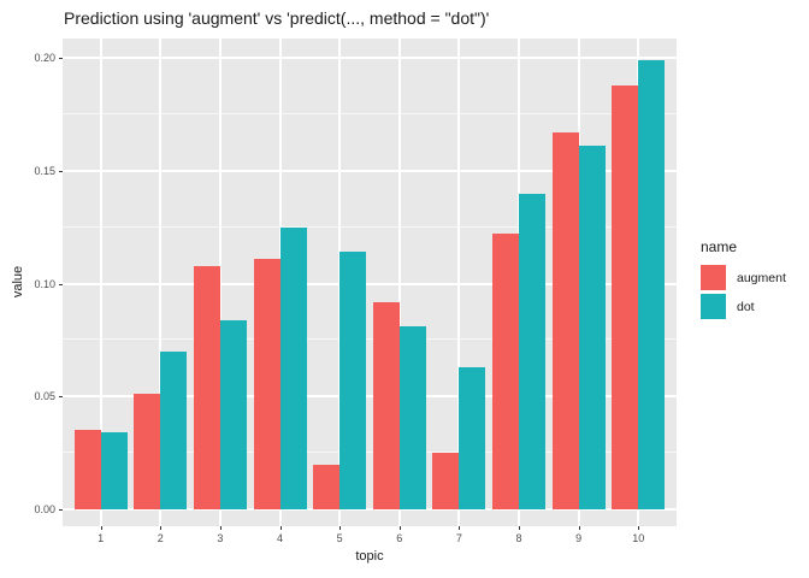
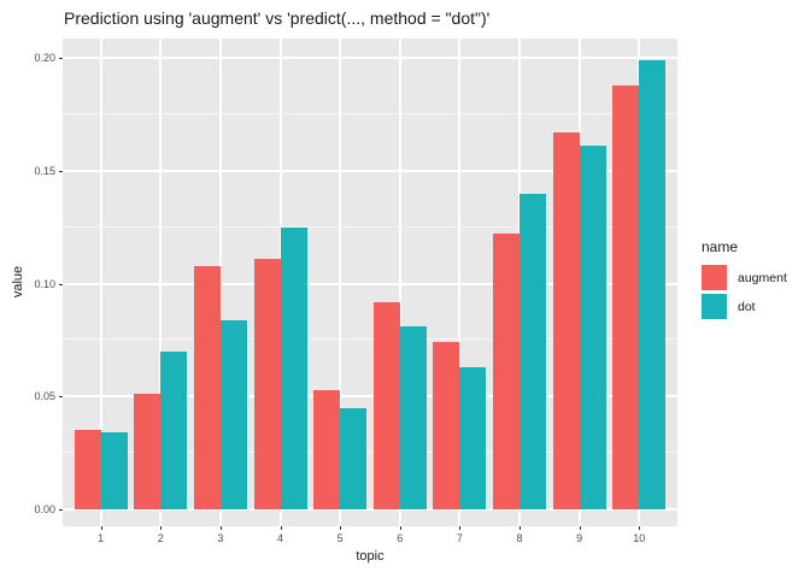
augment/5: 0.020 -> 0.053
dot/5: 0.114 -> 0.045
augment/7: 0.025 -> 0.074
